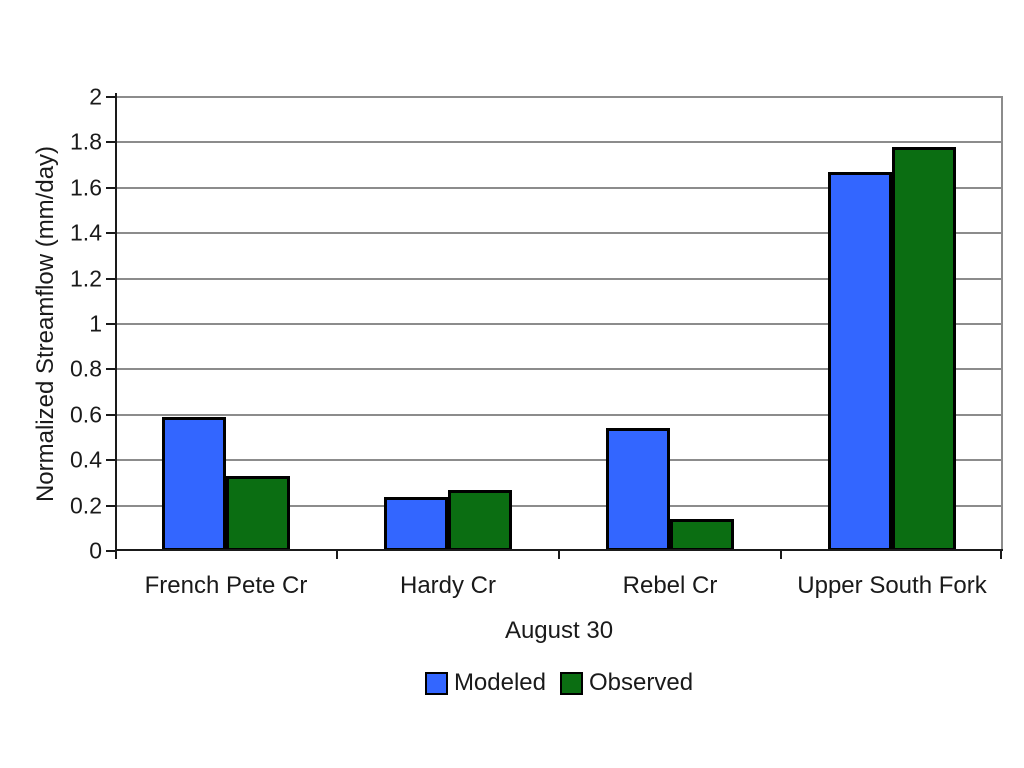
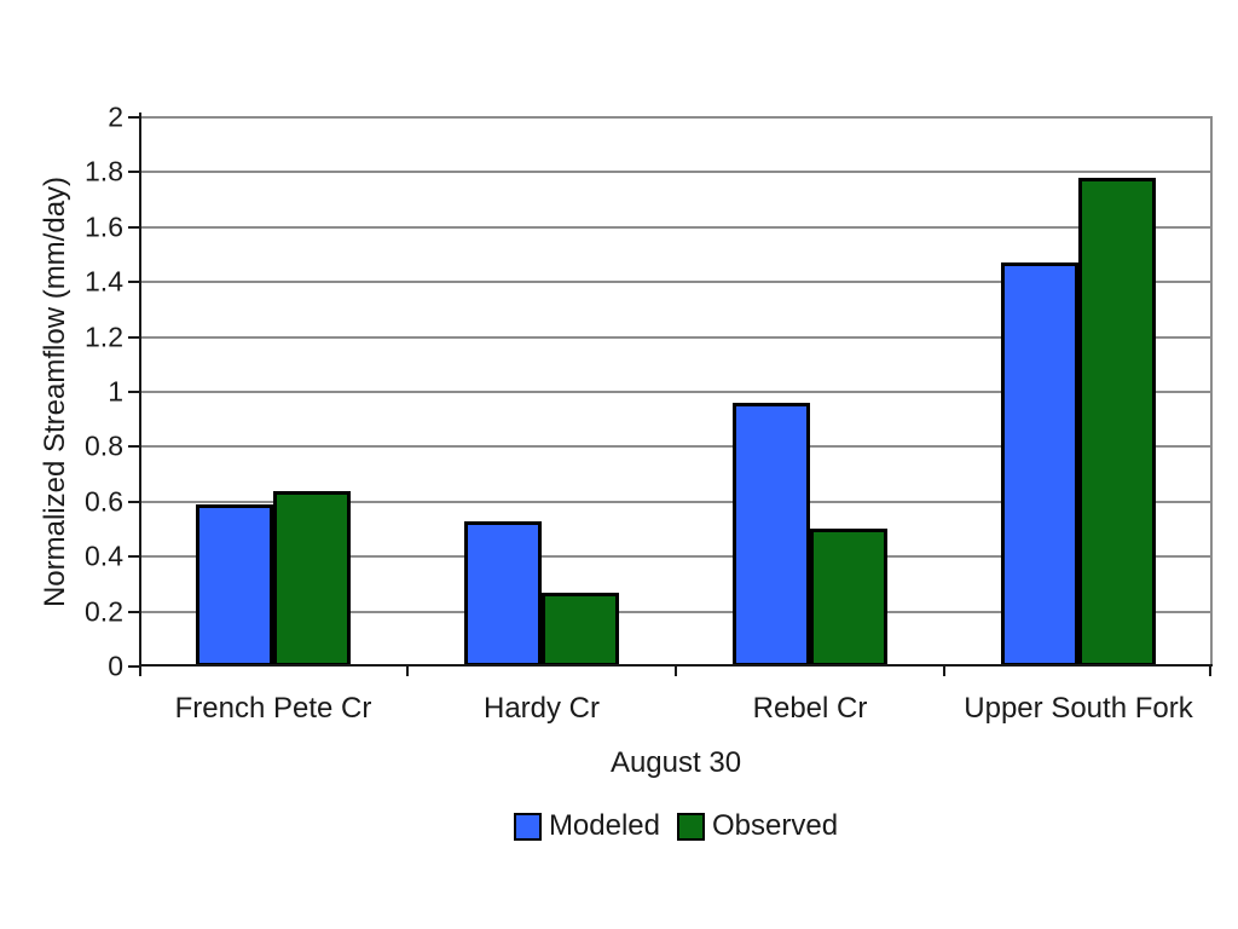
Observed/French Pete Cr: 0.33 -> 0.64
Modeled/Hardy Cr: 0.24 -> 0.53
Modeled/Rebel Cr: 0.54 -> 0.96
Observed/Rebel Cr: 0.14 -> 0.50
Modeled/Upper South Fork: 1.67 -> 1.47
